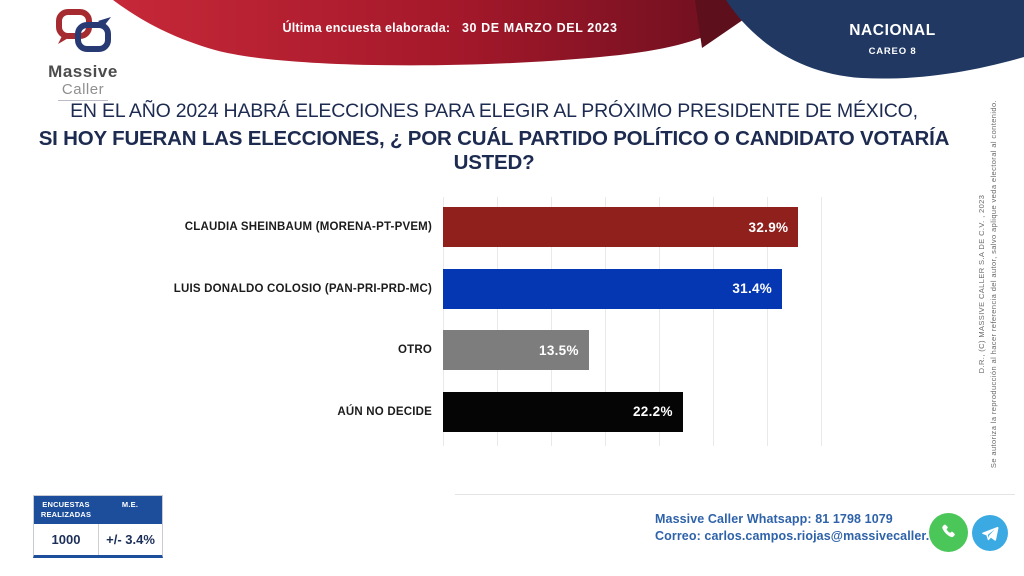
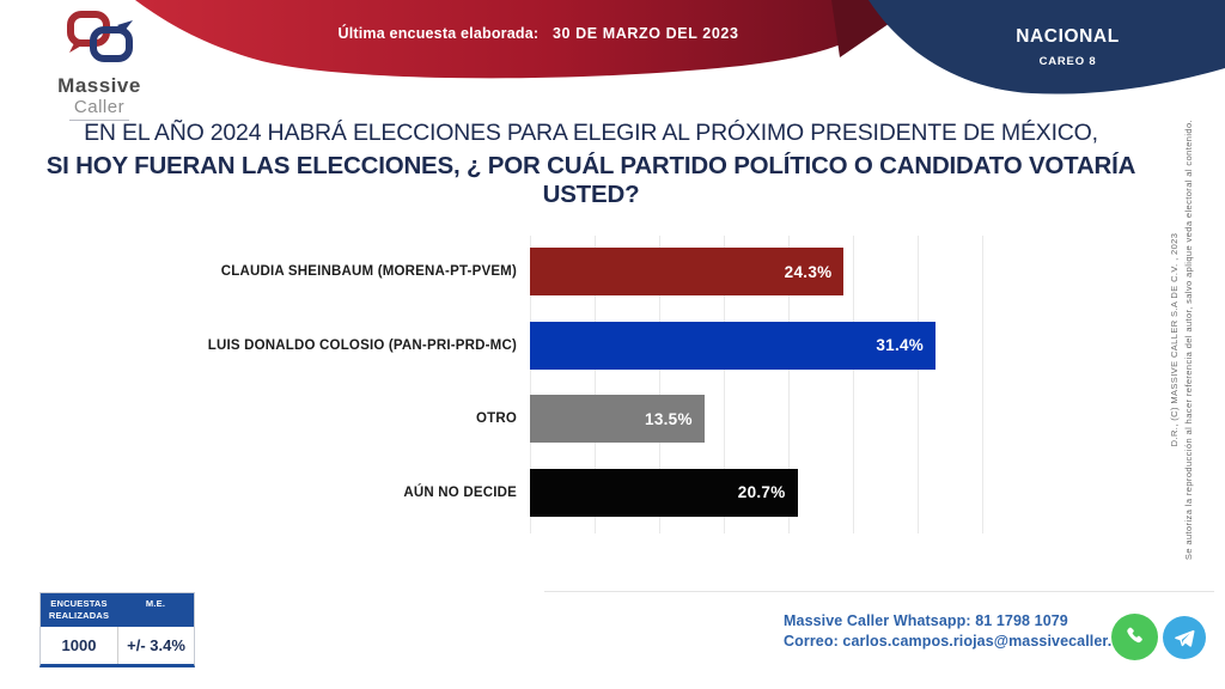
CLAUDIA SHEINBAUM (MORENA-PT-PVEM): 32.9% -> 24.3%
AÚN NO DECIDE: 22.2% -> 20.7%
